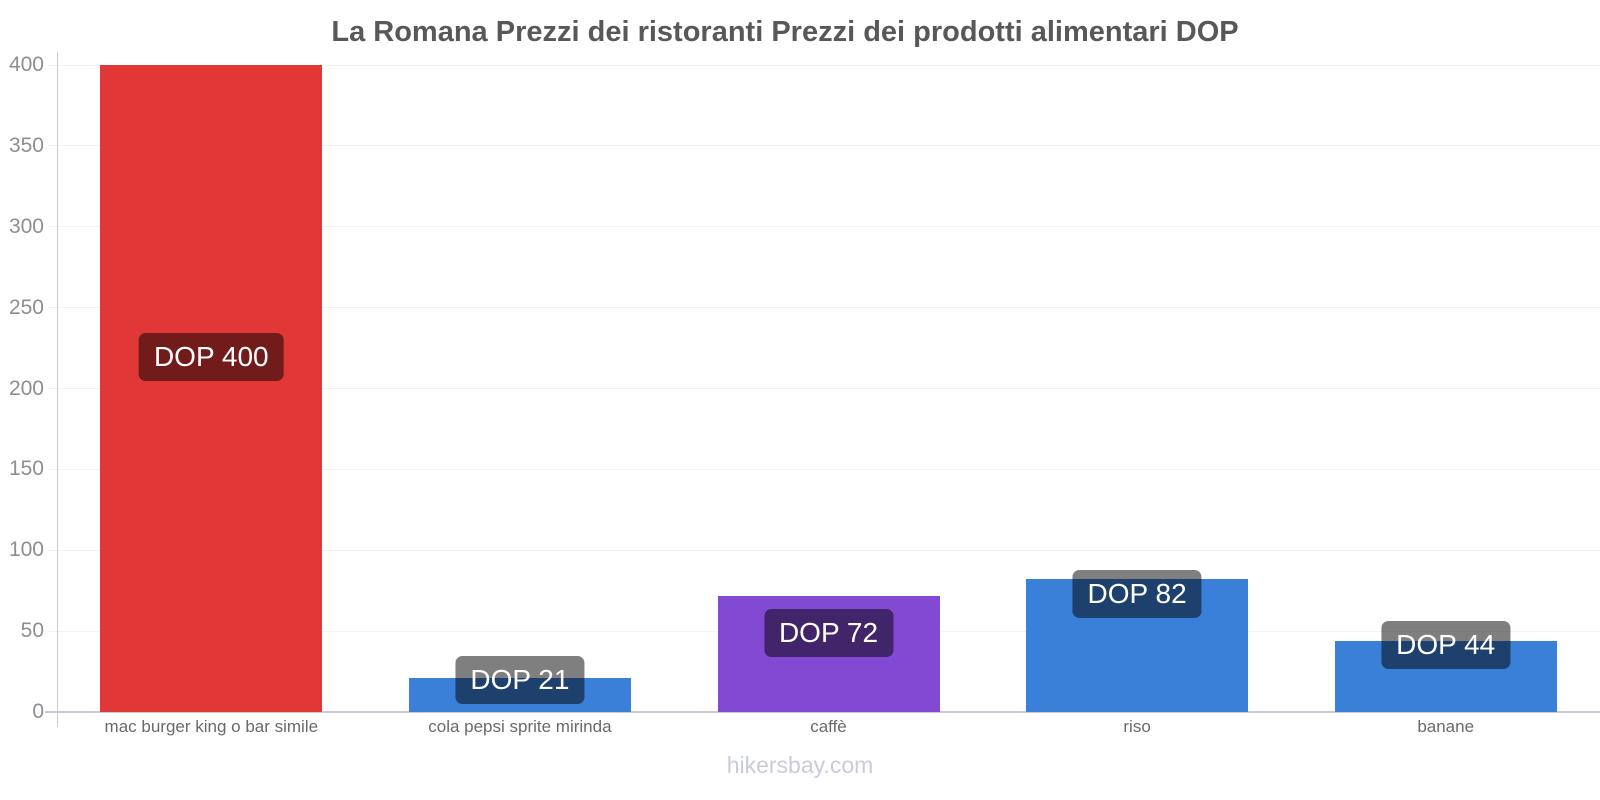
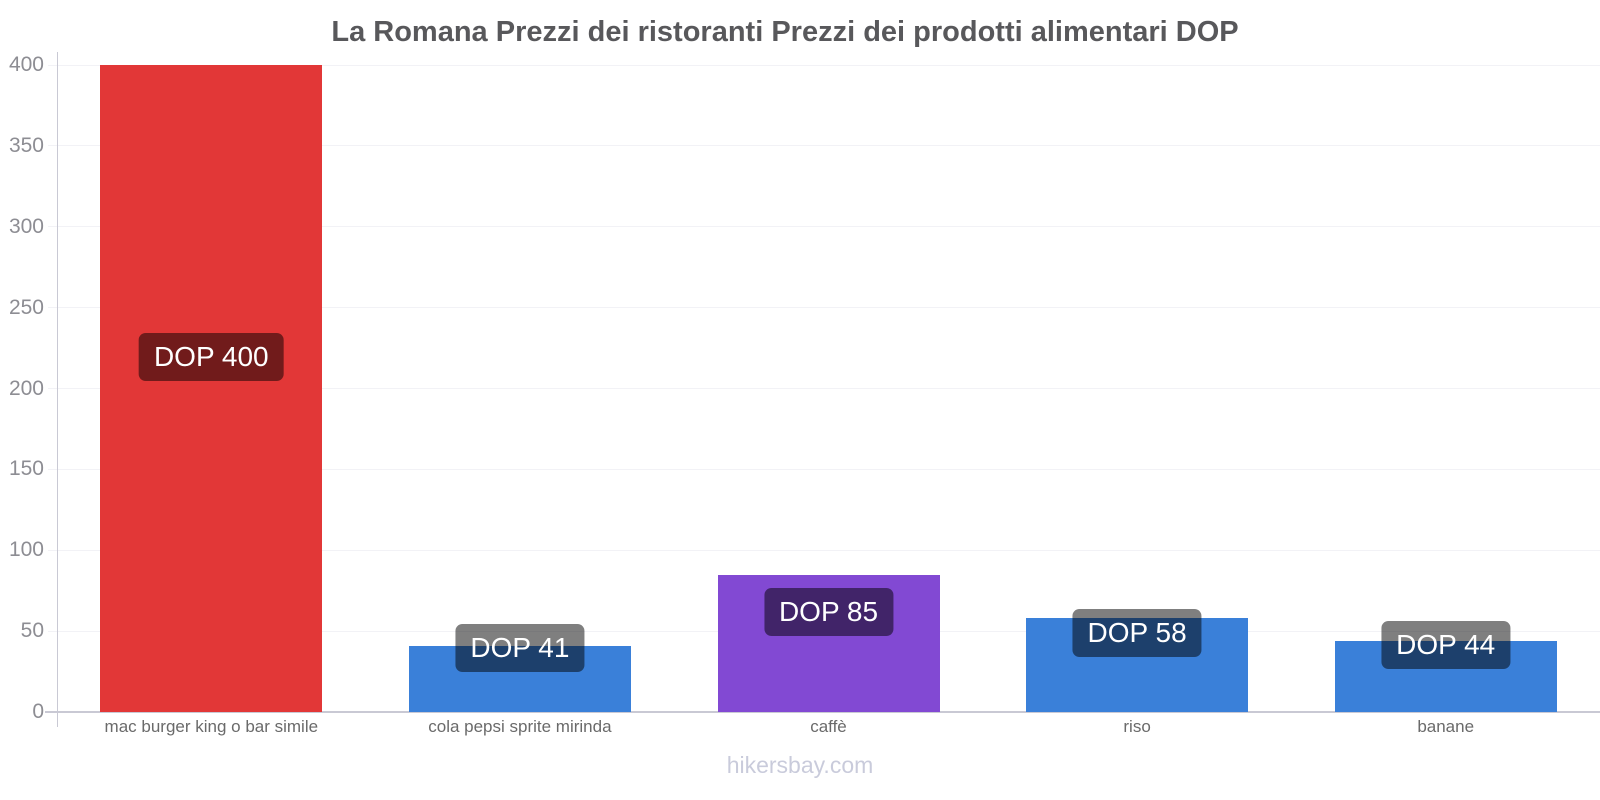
cola pepsi sprite mirinda: 21 -> 41
caffè: 72 -> 85
riso: 82 -> 58
